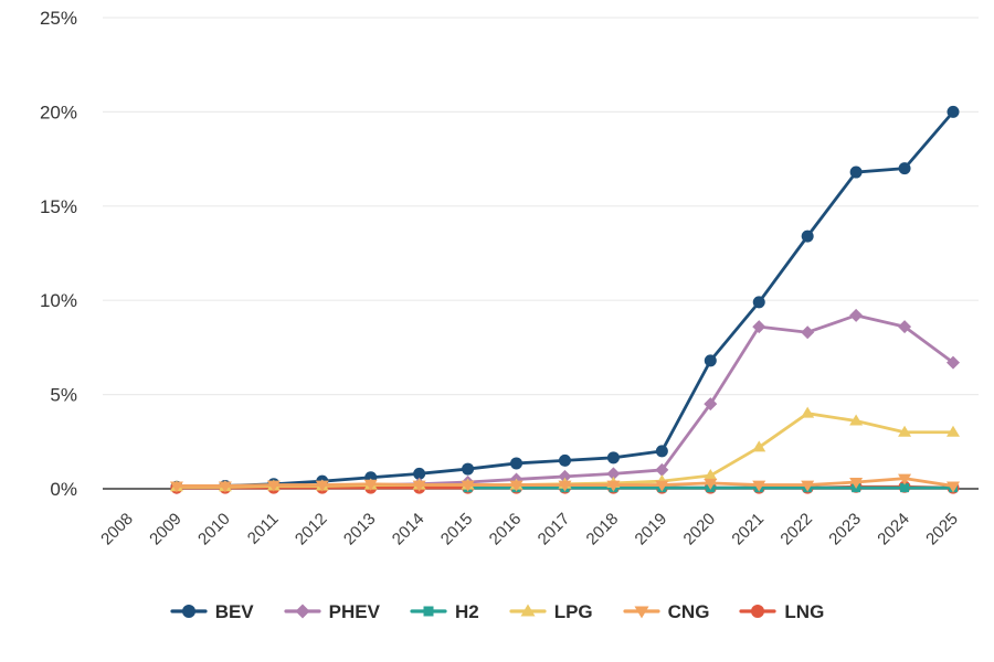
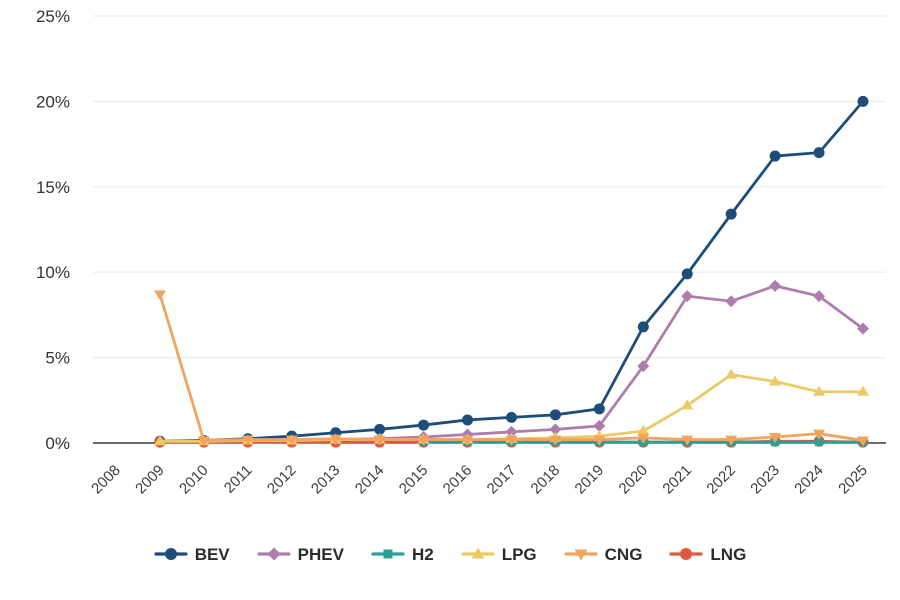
CNG/2009: 0.1% -> 8.7%
